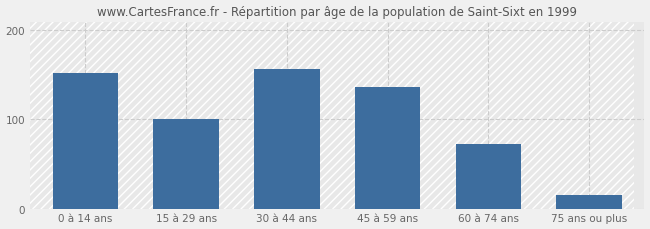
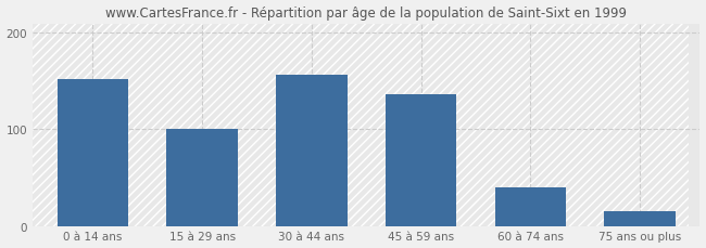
60 à 74 ans: 72 -> 40
